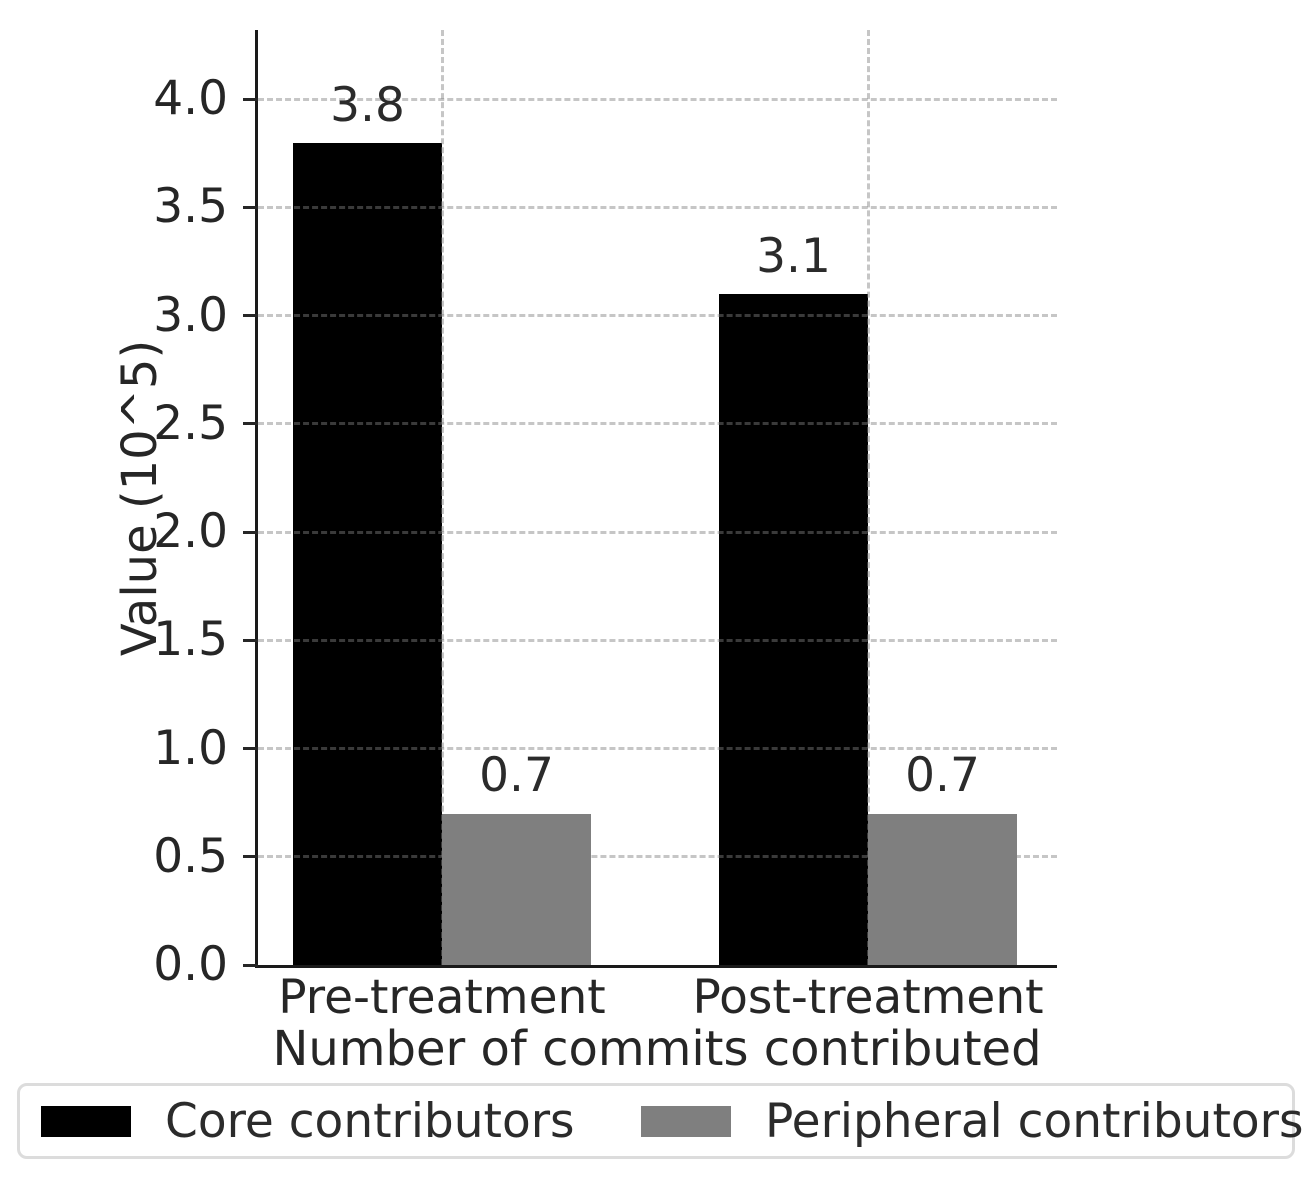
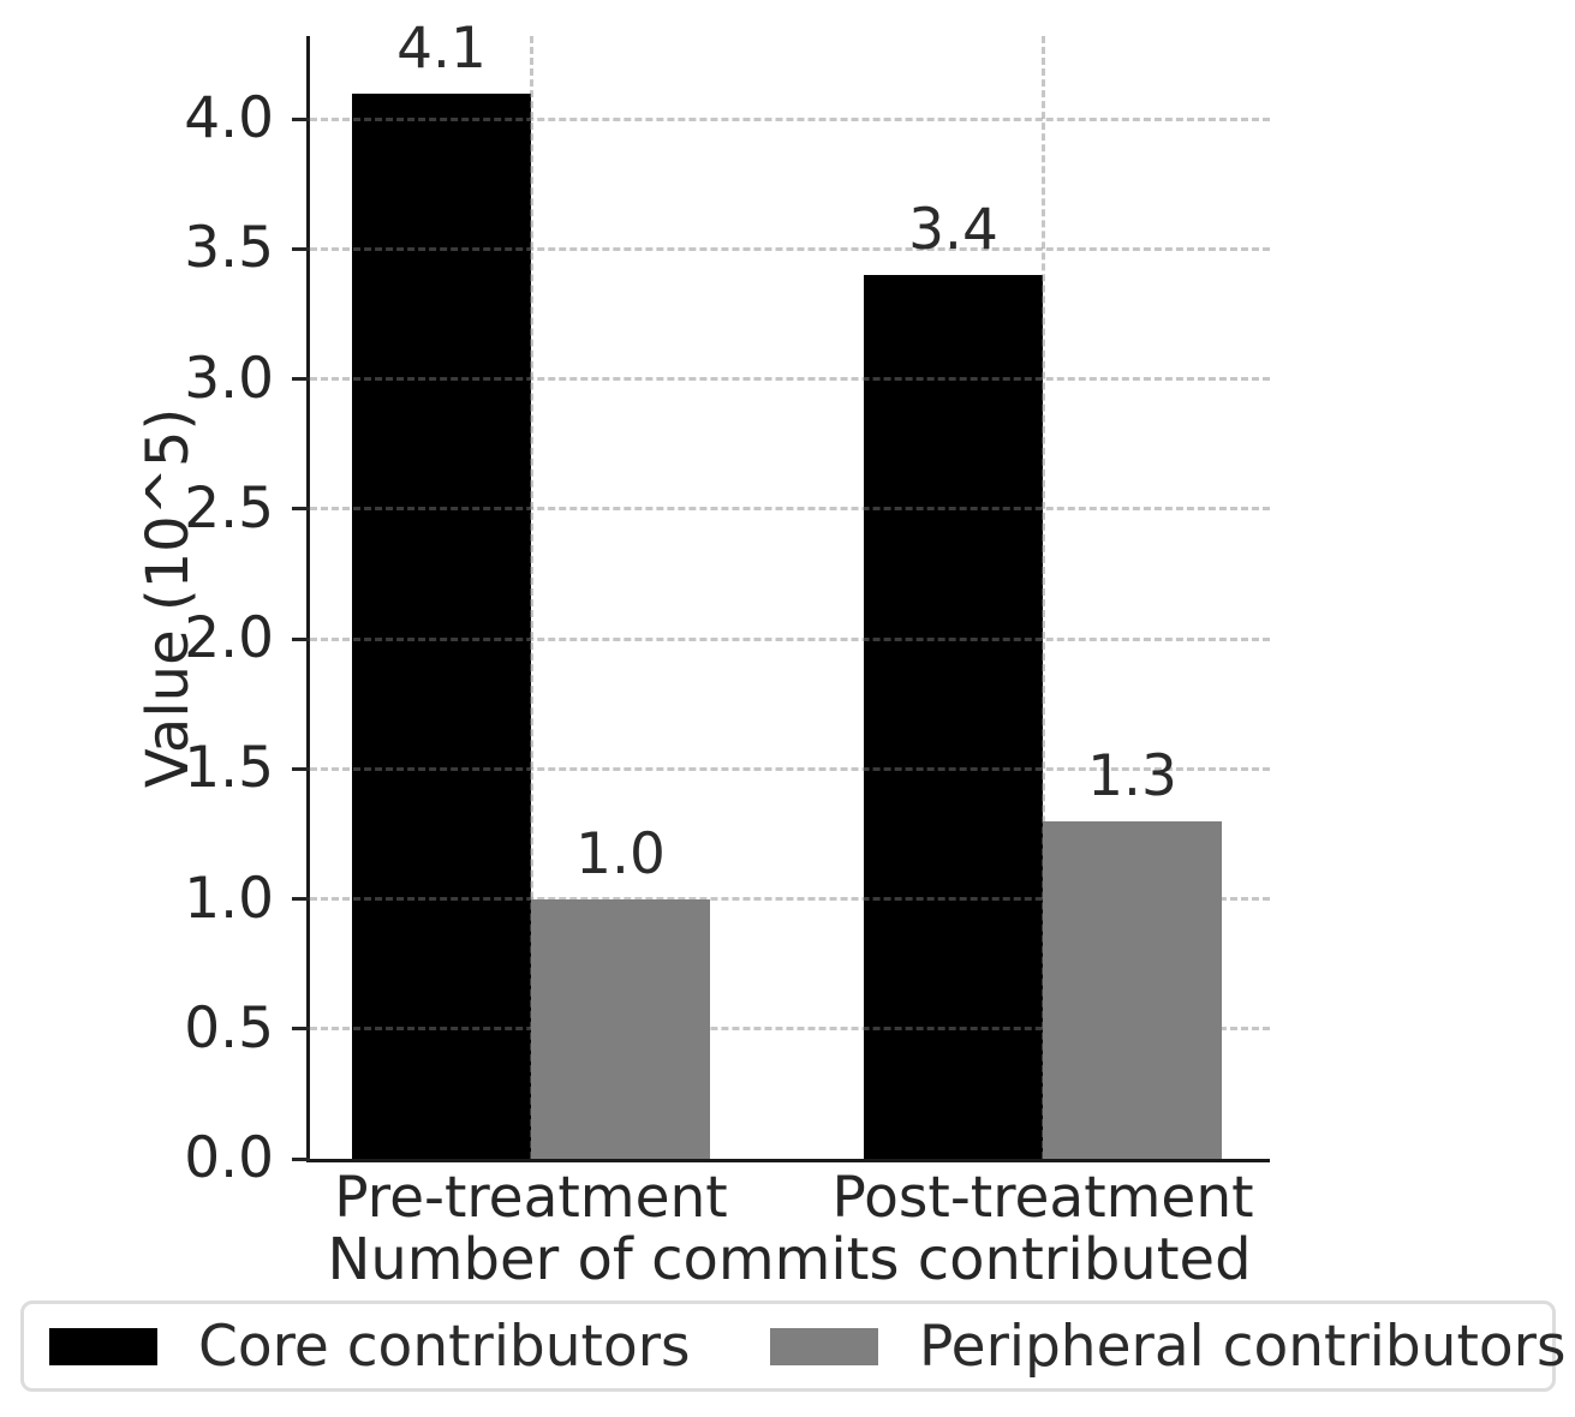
Core contributors/Pre-treatment: 3.8 -> 4.1
Peripheral contributors/Pre-treatment: 0.7 -> 1.0
Core contributors/Post-treatment: 3.1 -> 3.4
Peripheral contributors/Post-treatment: 0.7 -> 1.3
